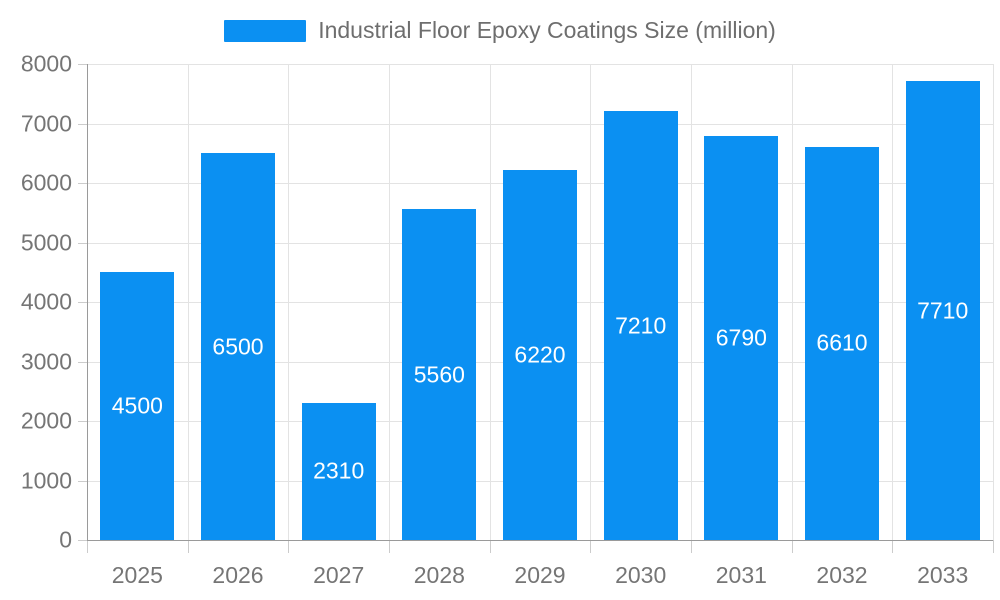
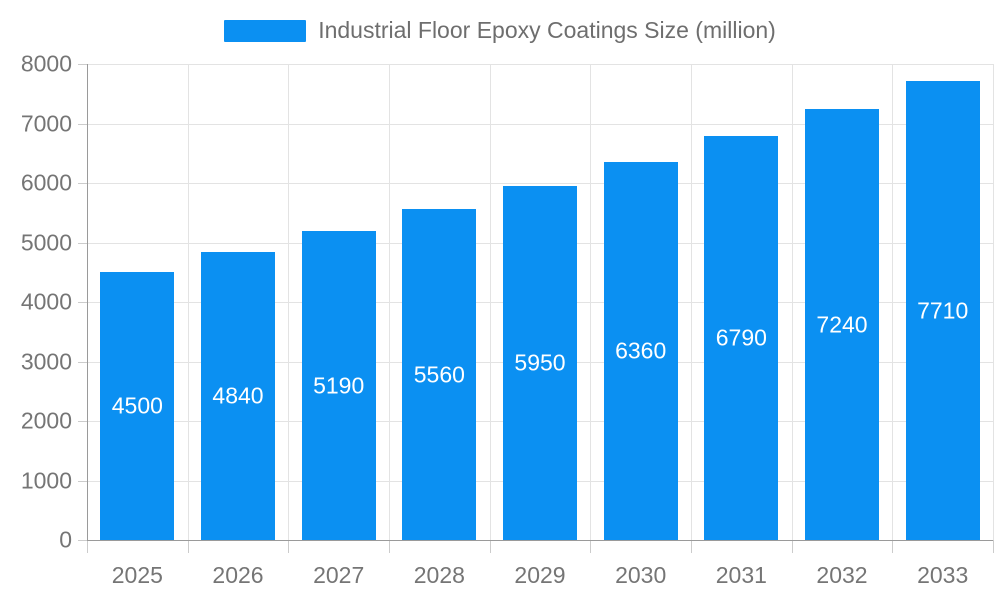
2026: 6500 -> 4840
2027: 2310 -> 5190
2029: 6220 -> 5950
2030: 7210 -> 6360
2032: 6610 -> 7240
